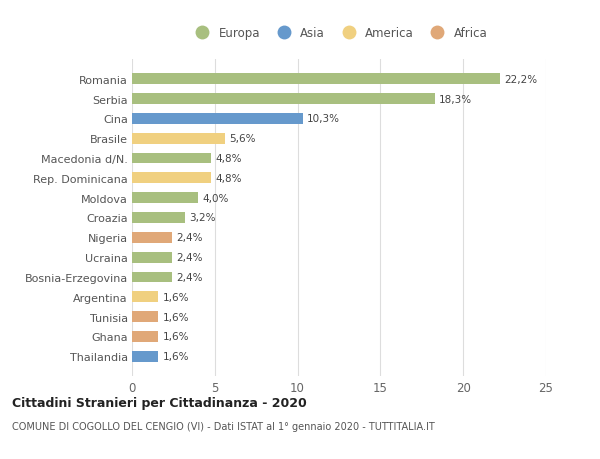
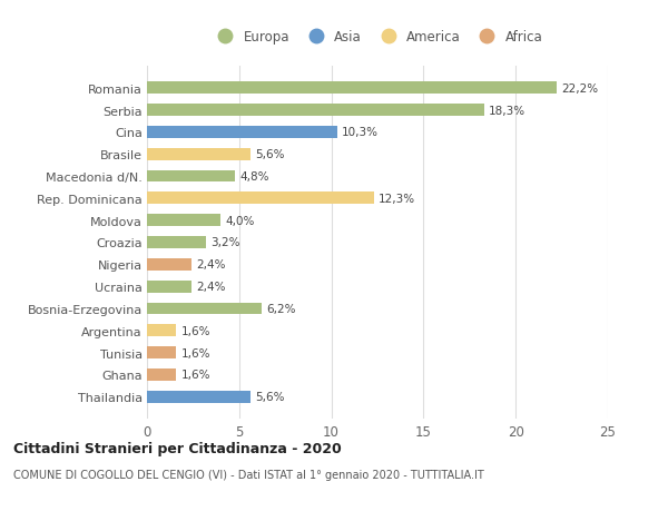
Rep. Dominicana: 4,8% -> 12,3%
Bosnia-Erzegovina: 2,4% -> 6,2%
Thailandia: 1,6% -> 5,6%
